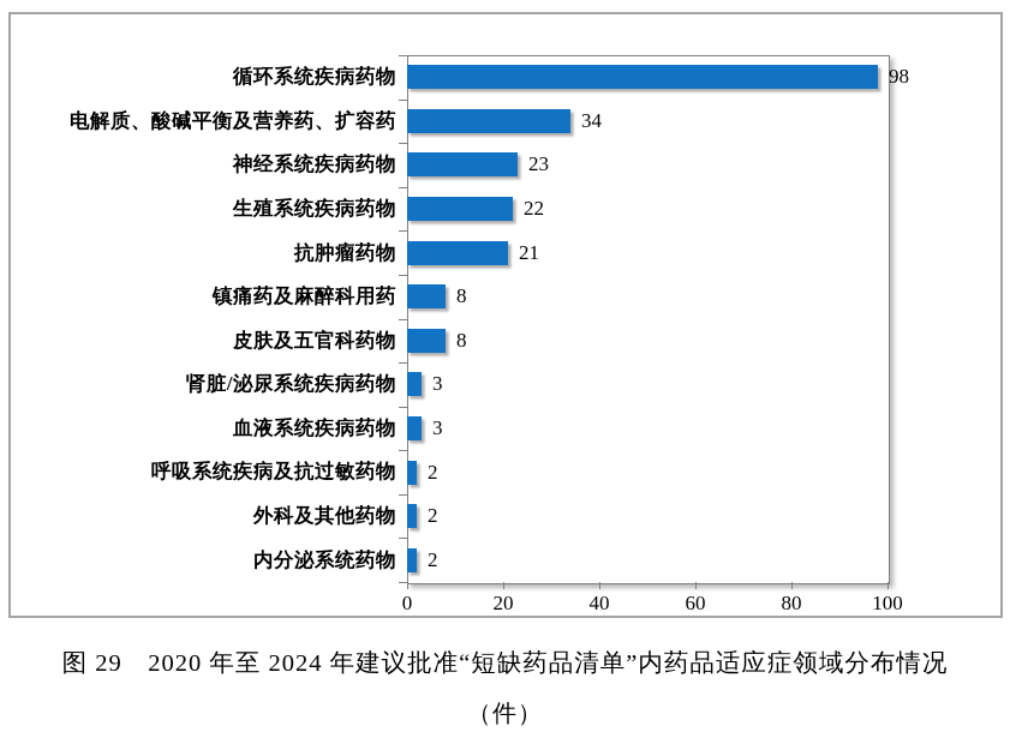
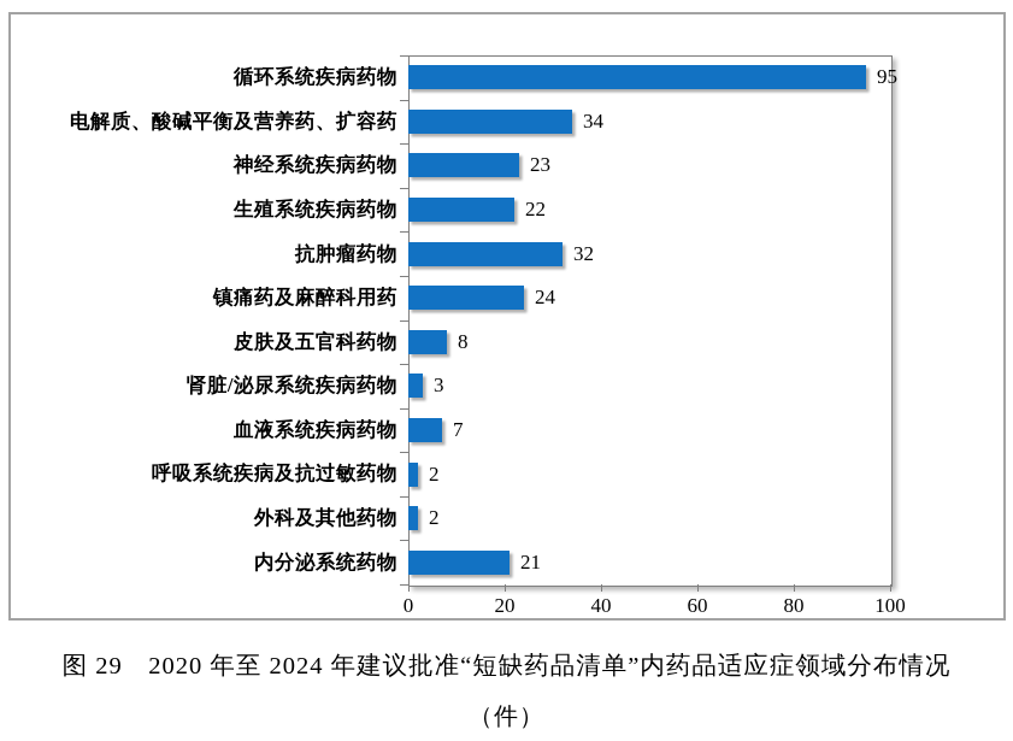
循环系统疾病药物: 98 -> 95
抗肿瘤药物: 21 -> 32
镇痛药及麻醉科用药: 8 -> 24
血液系统疾病药物: 3 -> 7
内分泌系统药物: 2 -> 21
